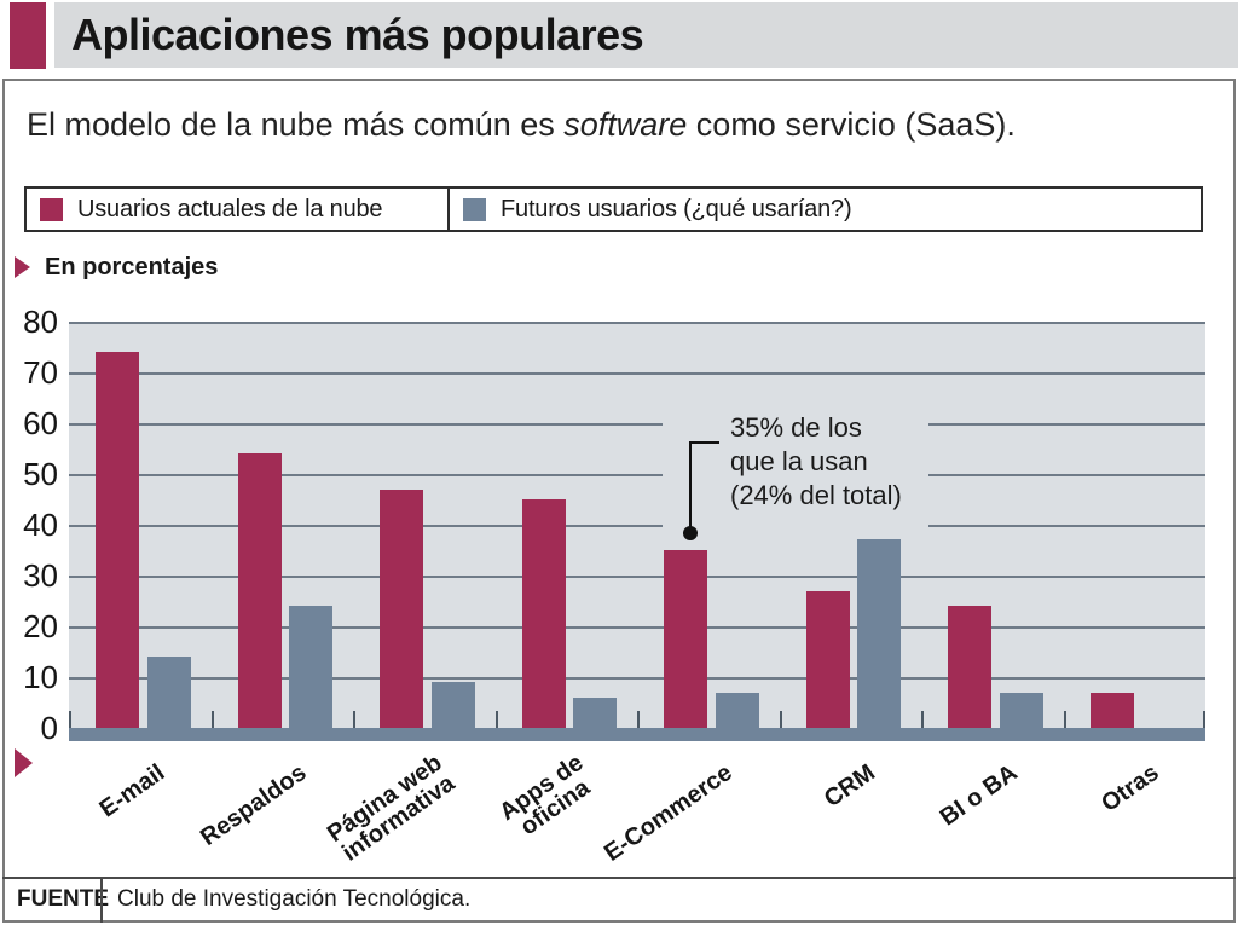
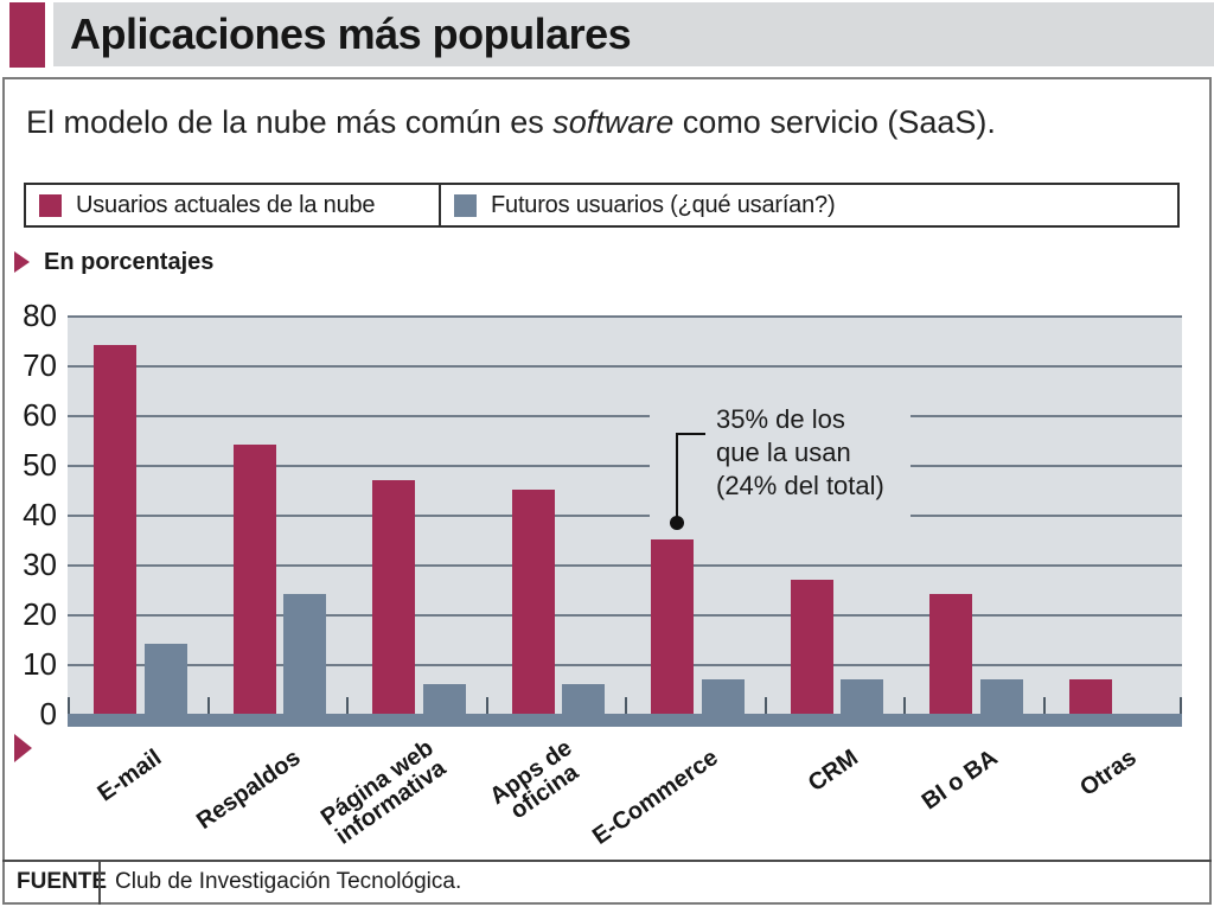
Futuros usuarios (¿qué usarían?)/Página web informativa: 9 -> 6
Futuros usuarios (¿qué usarían?)/CRM: 38 -> 7
